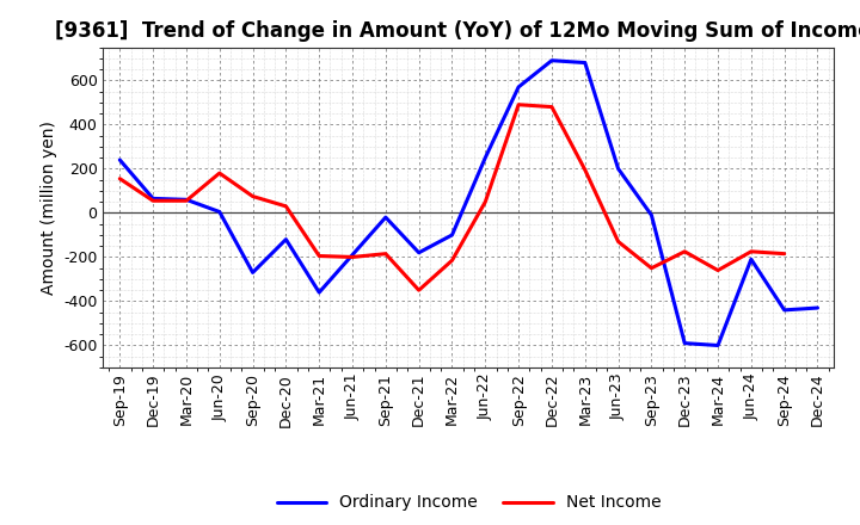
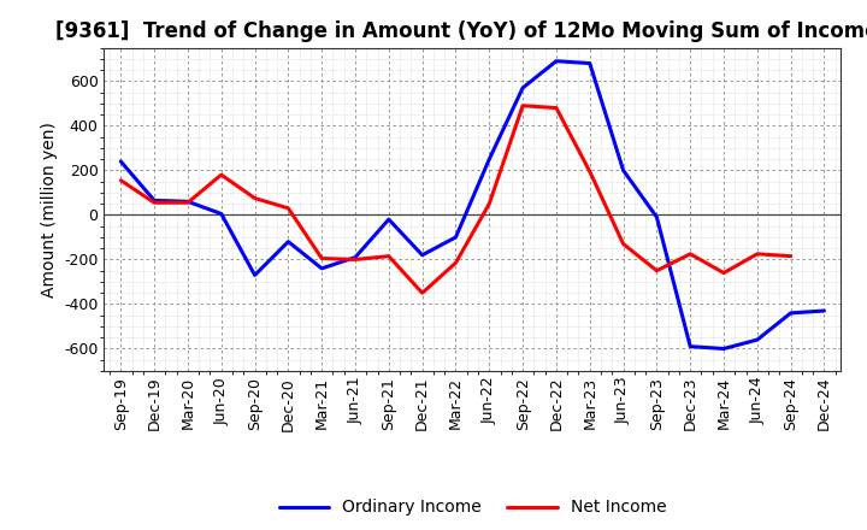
Ordinary Income/Mar-21: -360 -> -240
Ordinary Income/Jun-24: -210 -> -560
